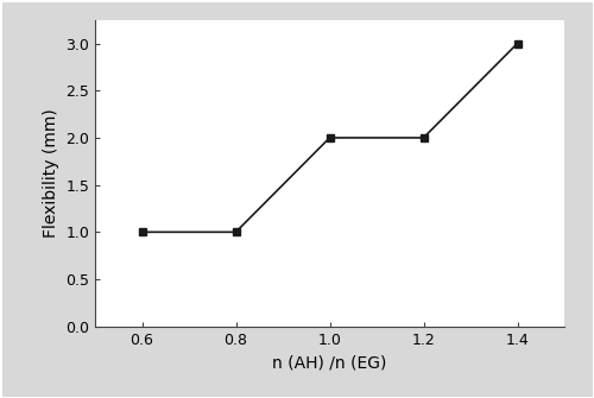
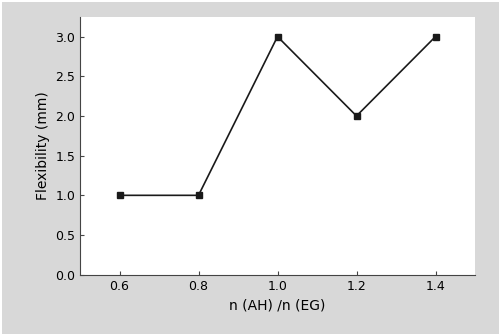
1.0: 2 -> 3
